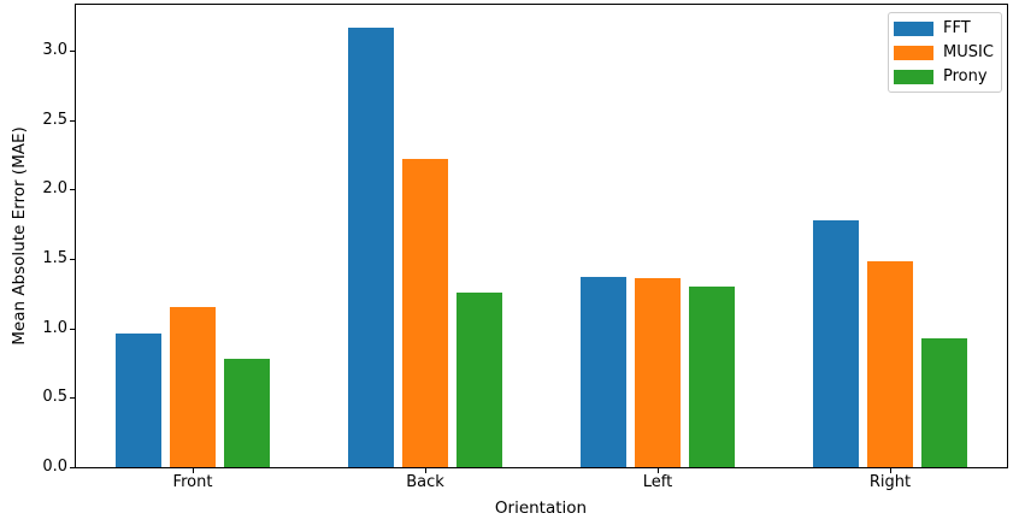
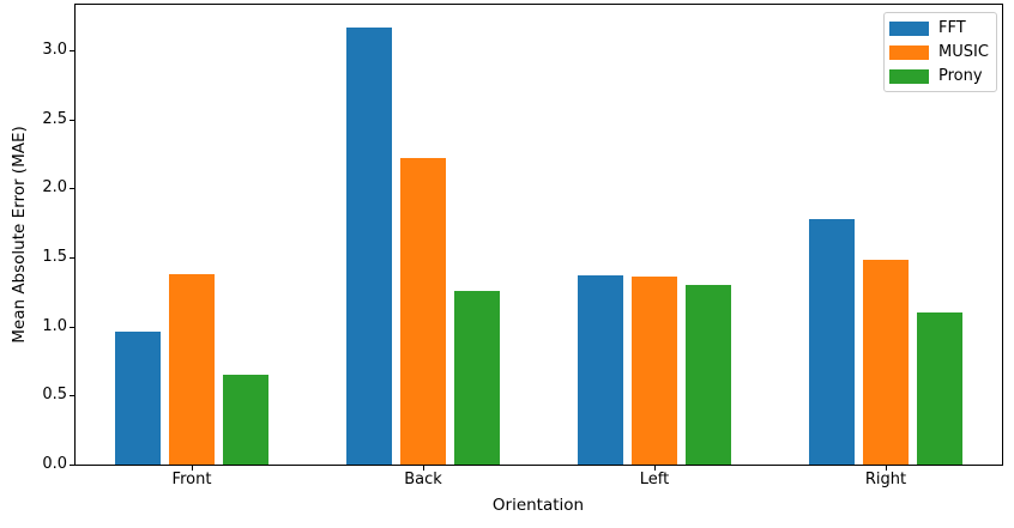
MUSIC/Front: 1.15 -> 1.38
Prony/Front: 0.78 -> 0.65
Prony/Right: 0.93 -> 1.10
